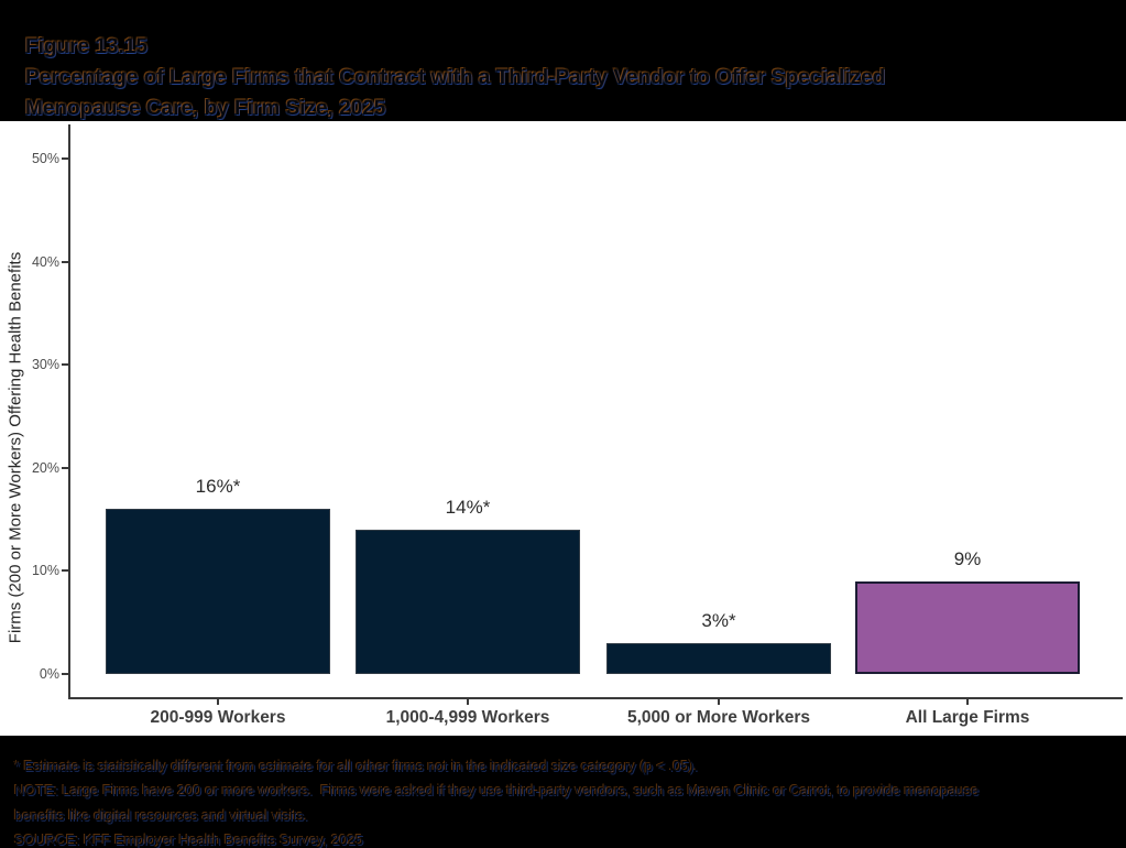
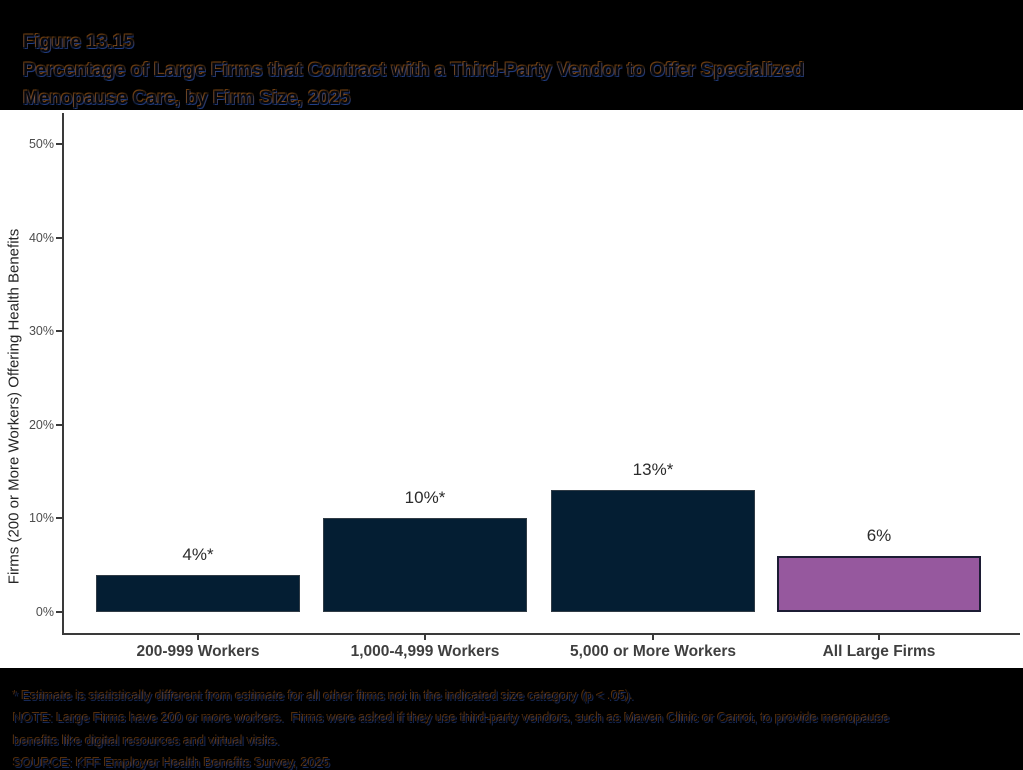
200-999 Workers: 16 -> 4
1,000-4,999 Workers: 14 -> 10
5,000 or More Workers: 3 -> 13
All Large Firms: 9% -> 6%
